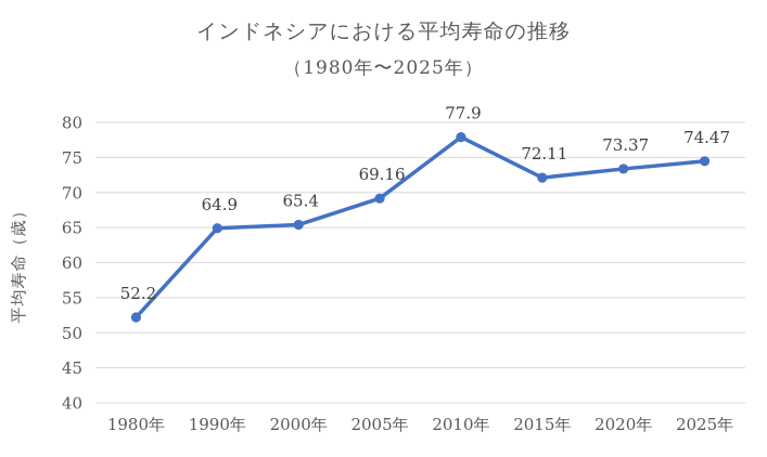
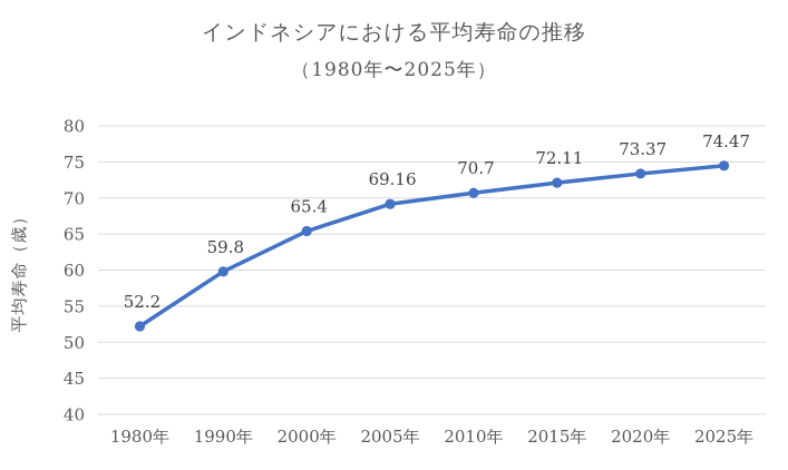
1990年: 64.9 -> 59.8
2010年: 77.9 -> 70.7
